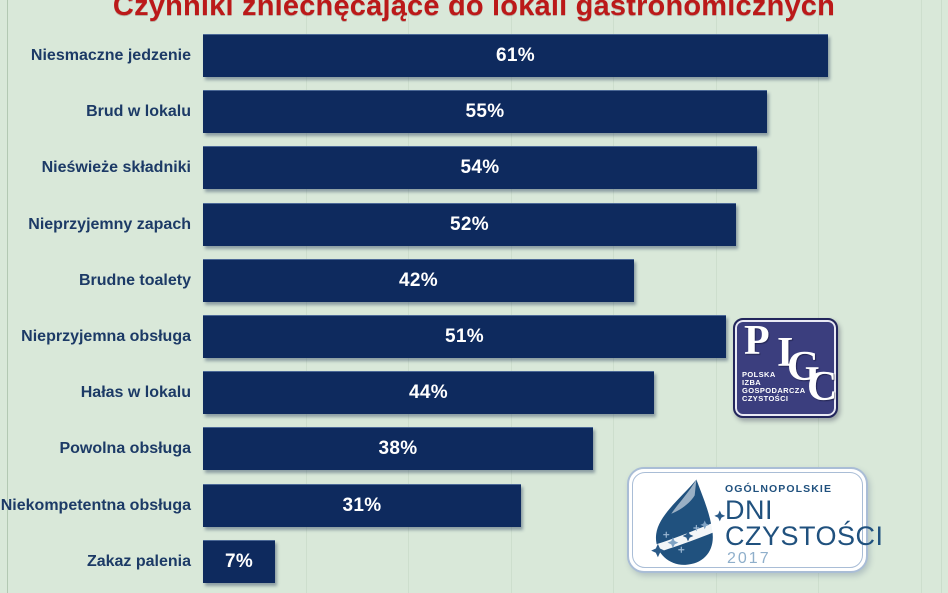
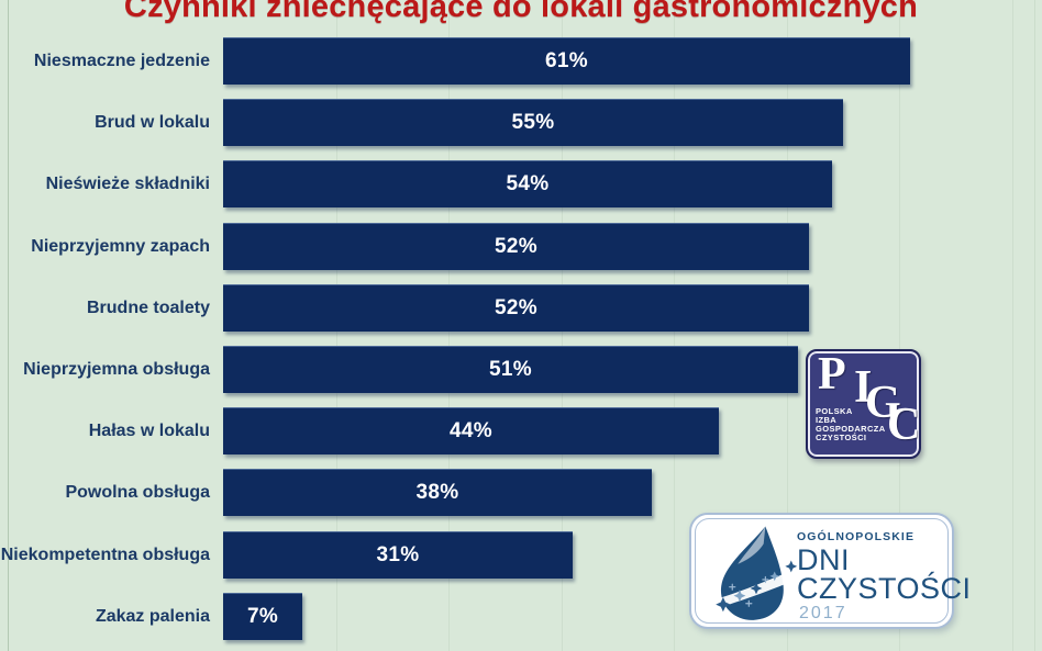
Brudne toalety: 42% -> 52%
